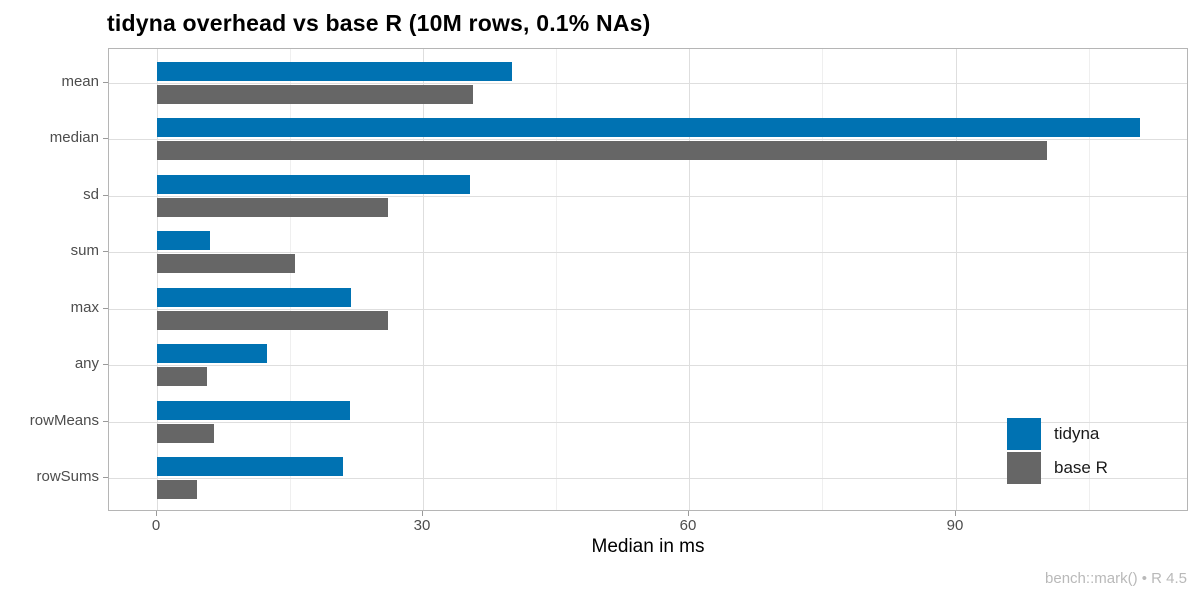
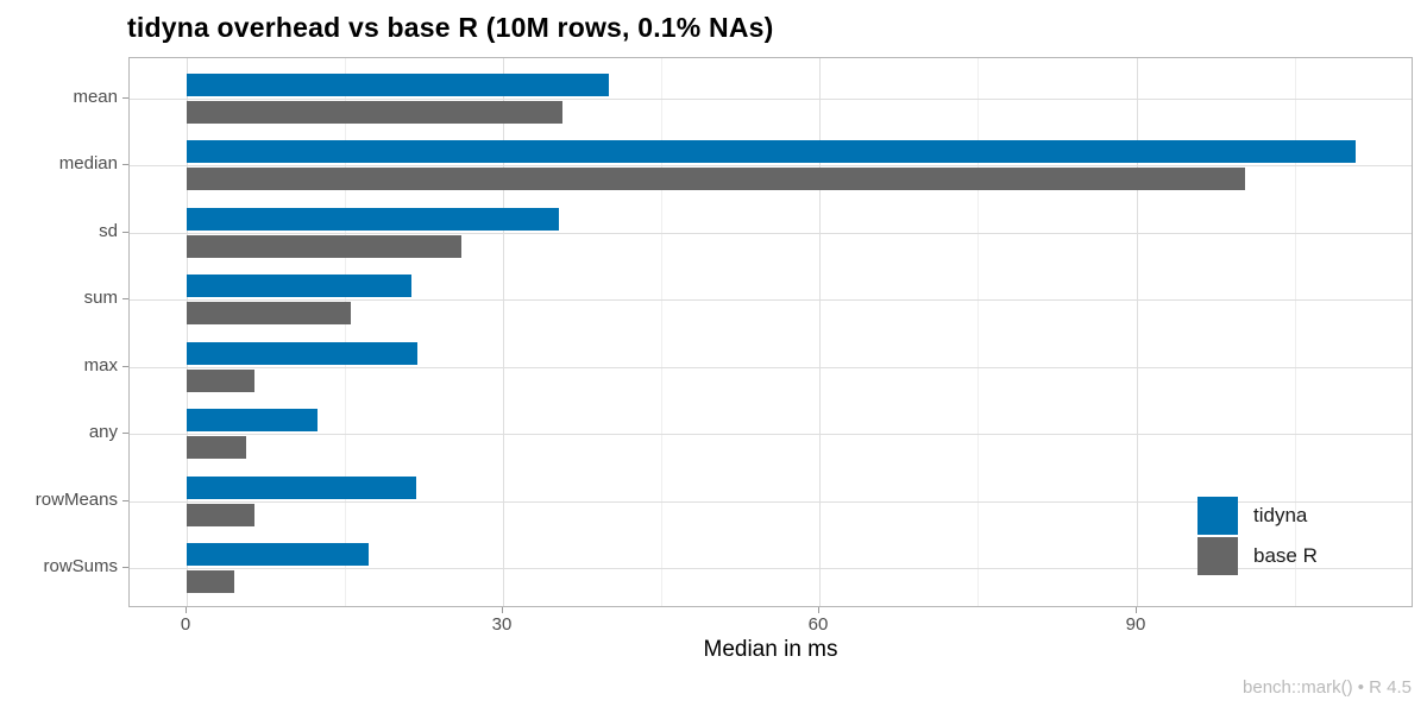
tidyna/sum: 6 -> 21
base R/max: 26 -> 6
tidyna/rowSums: 21 -> 17
